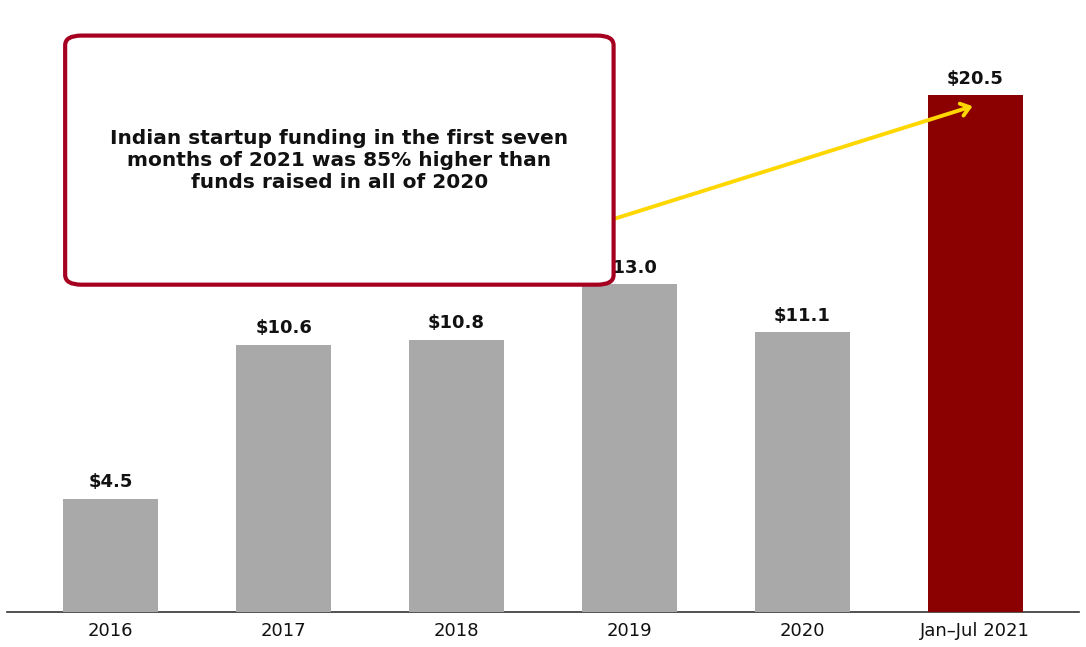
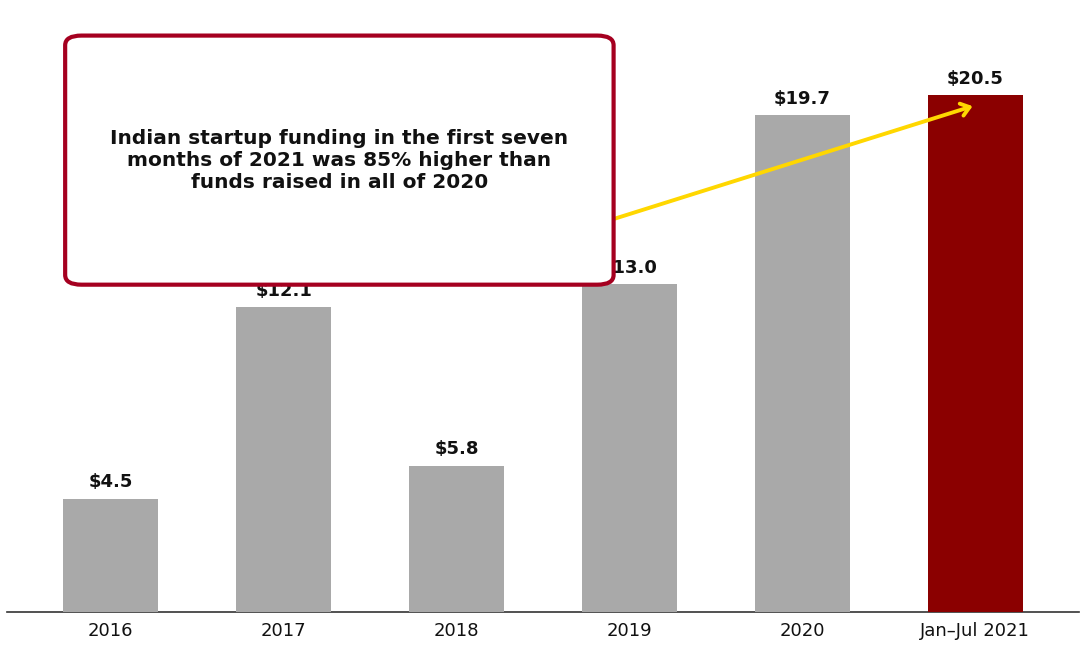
2017: $10.6 -> $12.1
2018: $10.8 -> $5.8
2020: $11.1 -> $19.7
